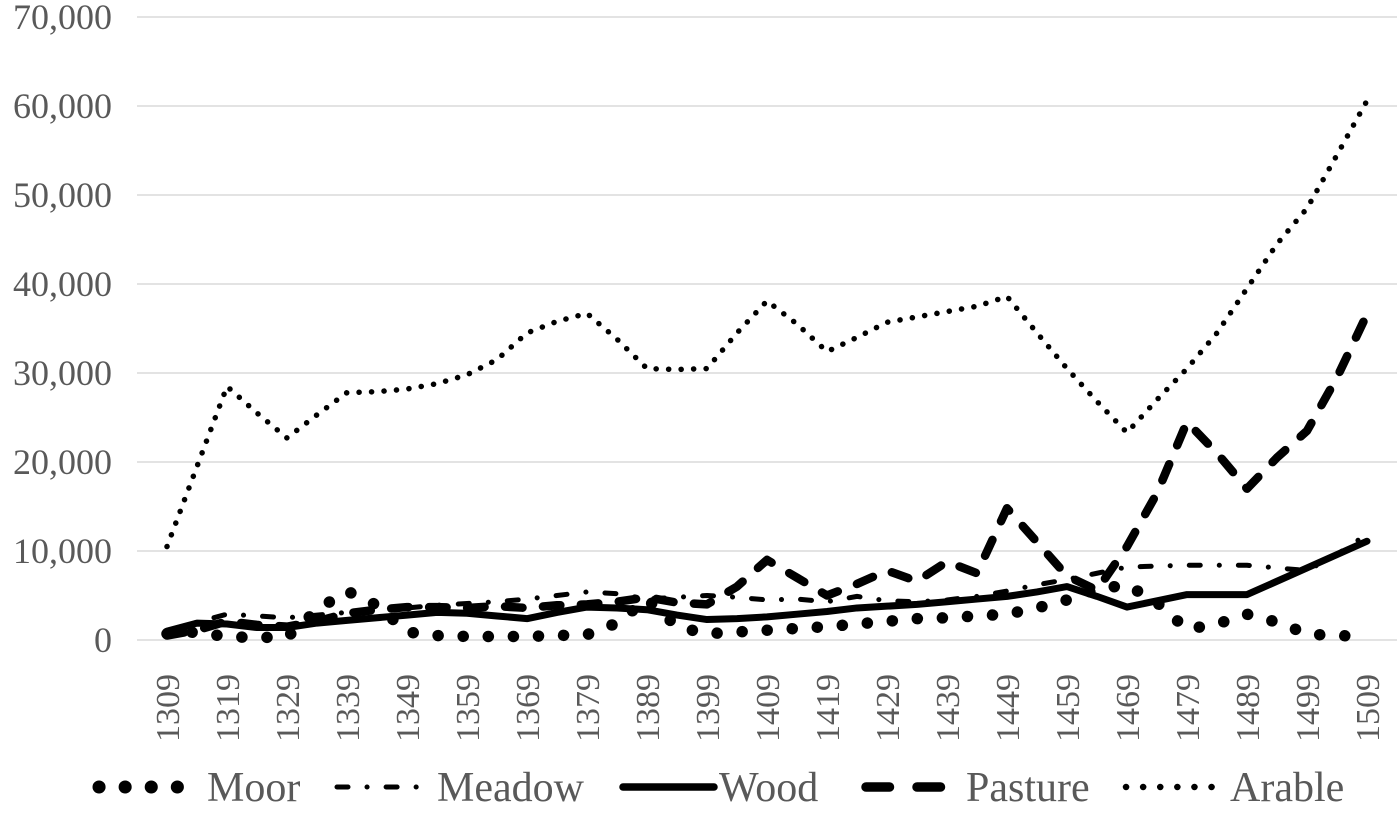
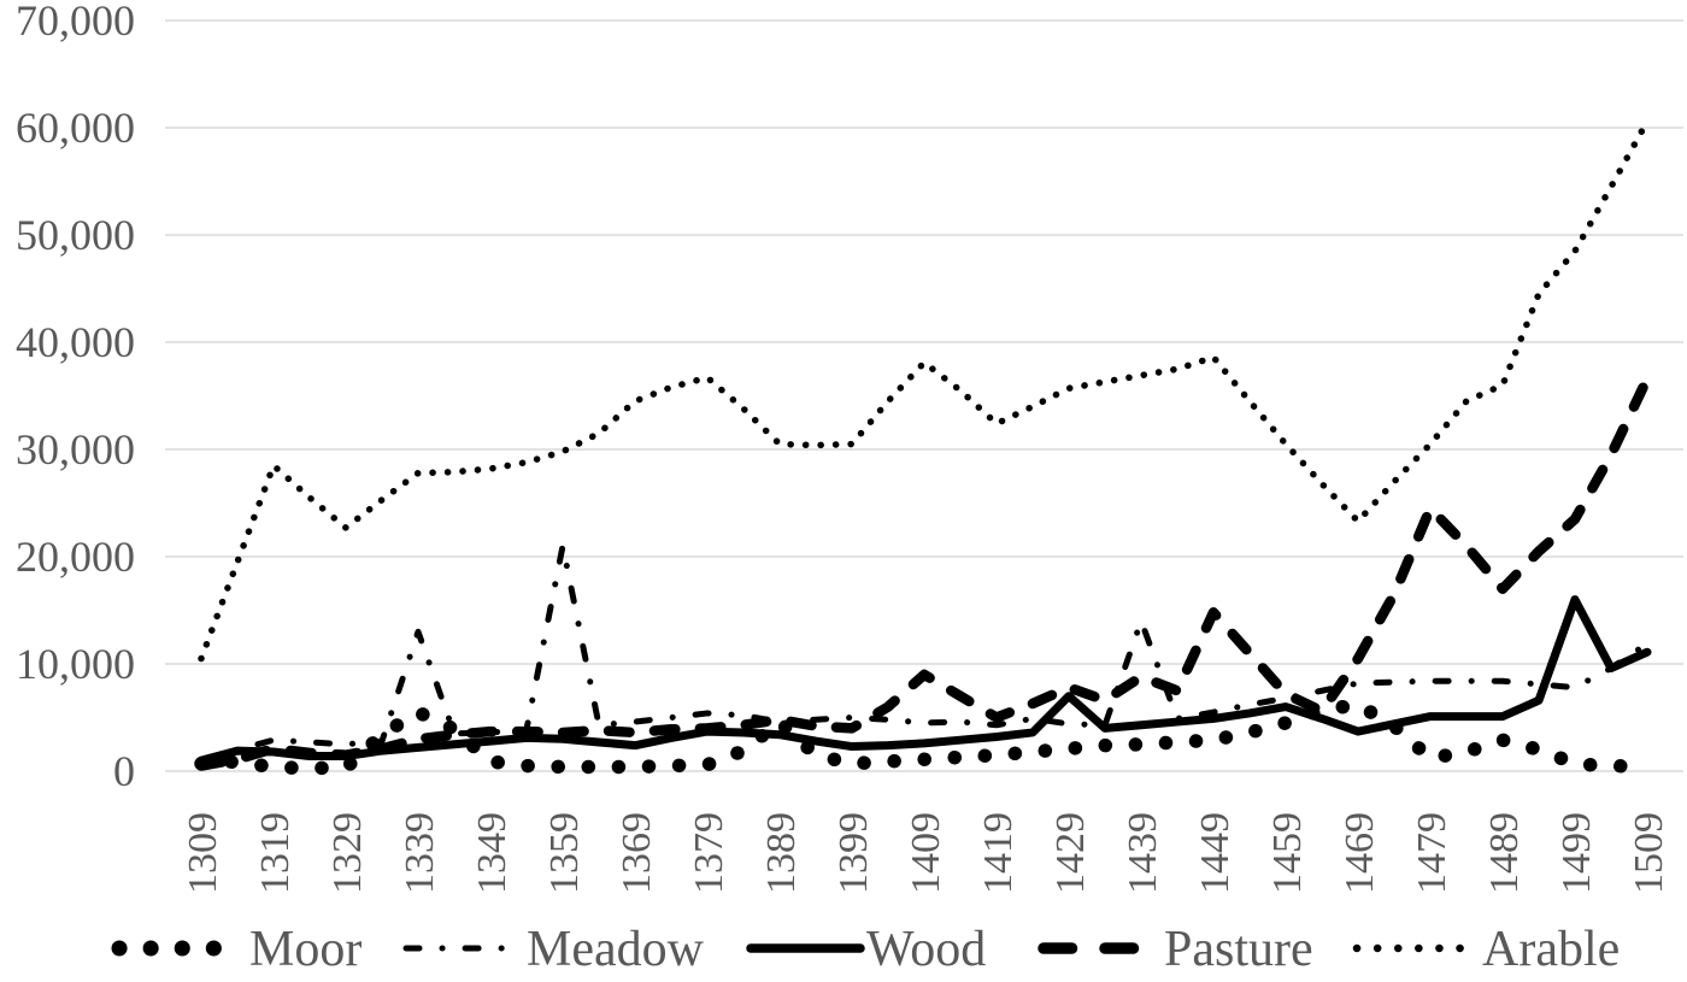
Meadow/1339: 3000 -> 13000
Meadow/1359: 4000 -> 21000
Wood/1429: 4000 -> 7000
Meadow/1439: 4000 -> 14000
Arable/1489: 40000 -> 36000
Wood/1499: 8000 -> 16000
